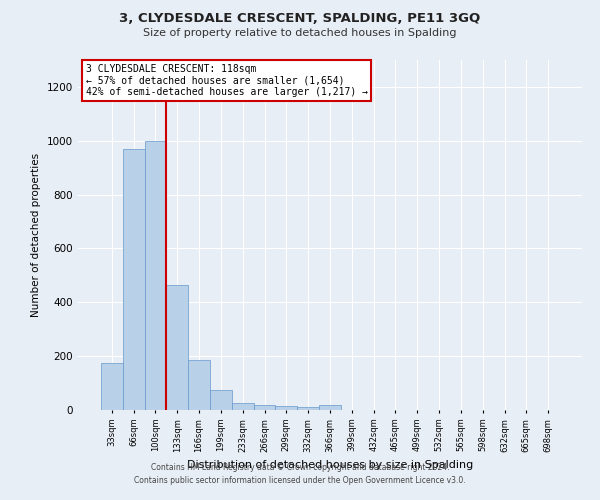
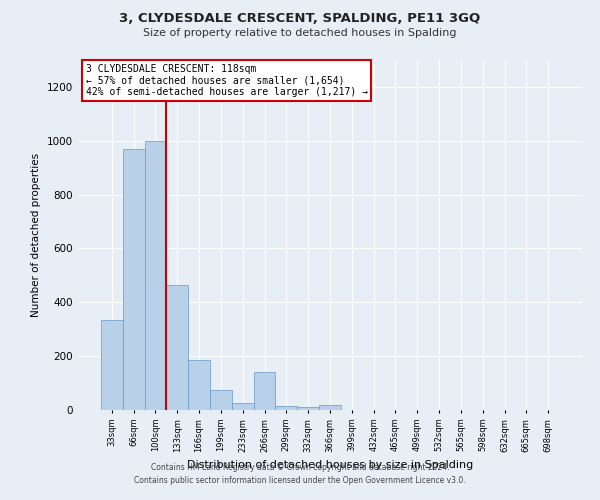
33sqm: 175 -> 335
266sqm: 20 -> 140
